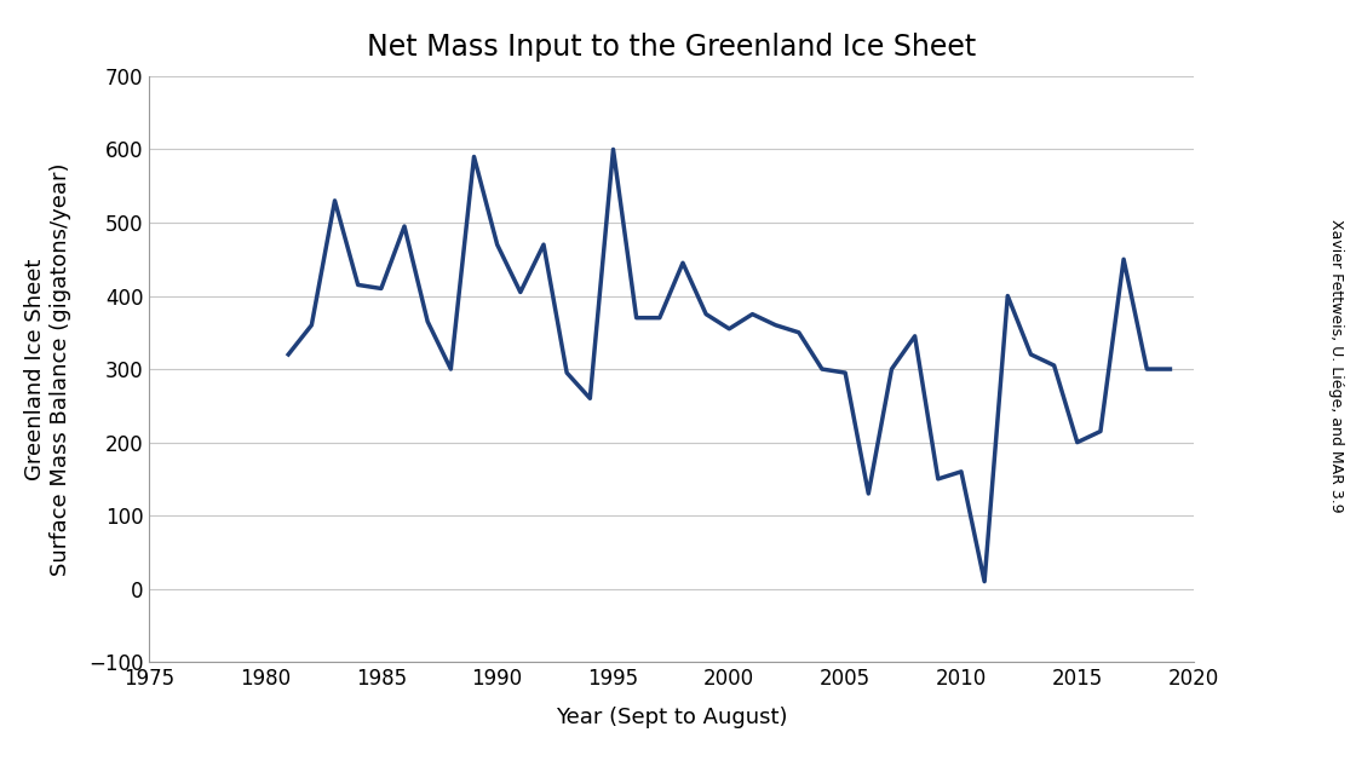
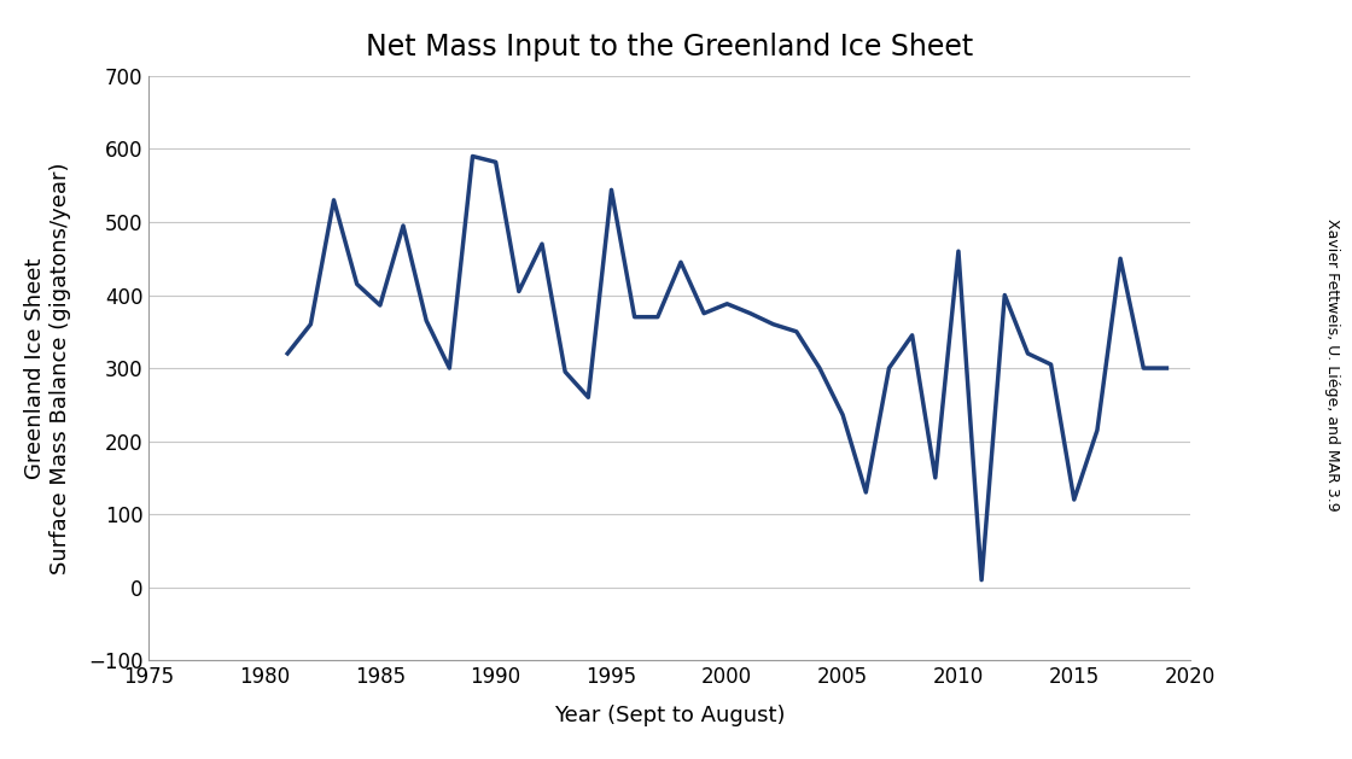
1985: 410 -> 386
1990: 470 -> 582
1995: 600 -> 544
2000: 355 -> 388
2005: 295 -> 236
2010: 160 -> 460
2015: 200 -> 120
